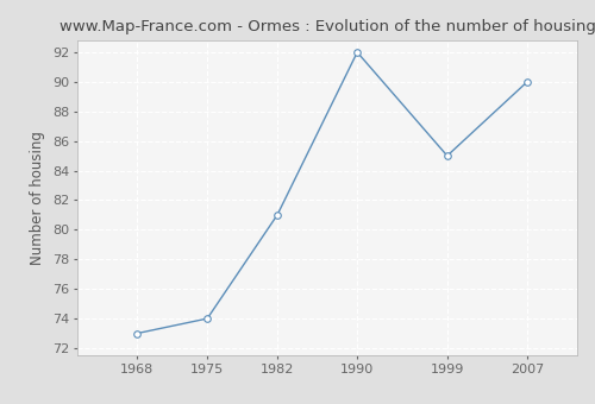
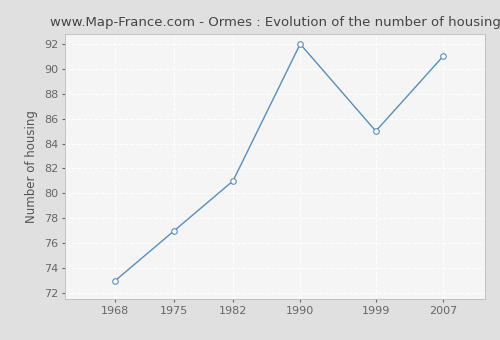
1975: 74 -> 77
2007: 90 -> 91
